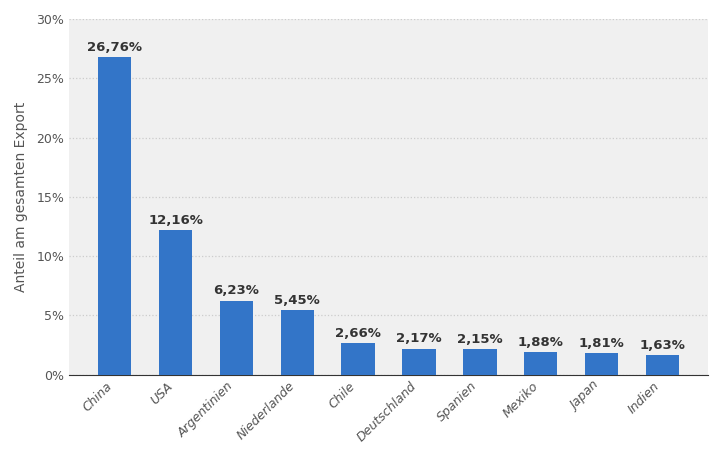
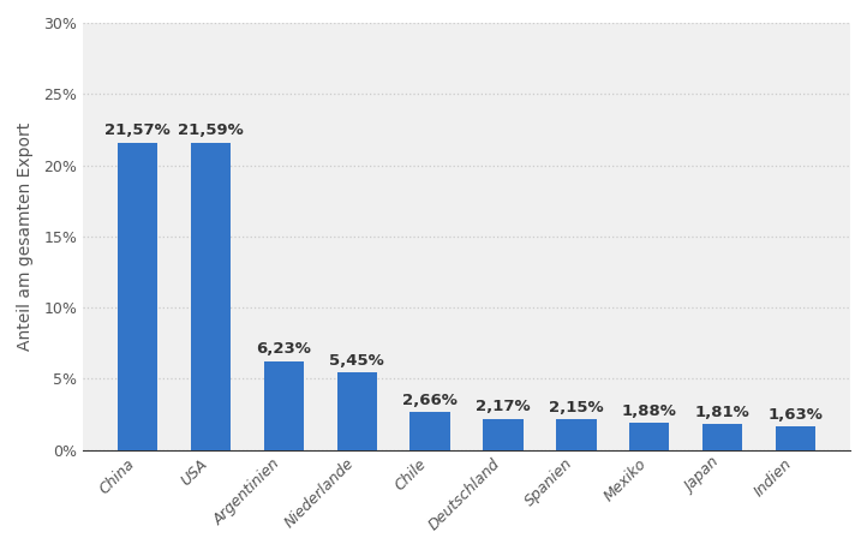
China: 26,76% -> 21,57%
USA: 12,16% -> 21,59%
